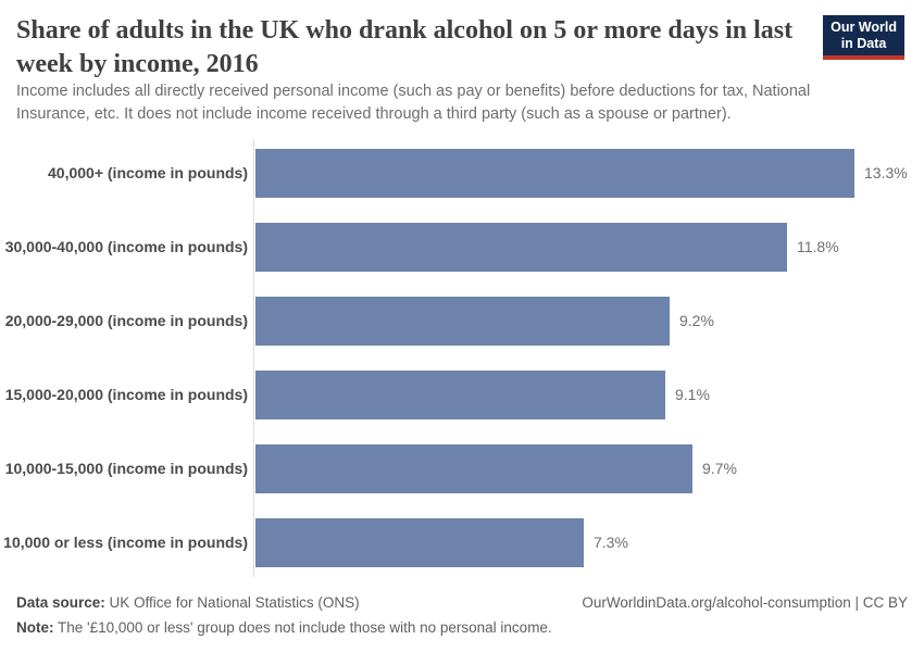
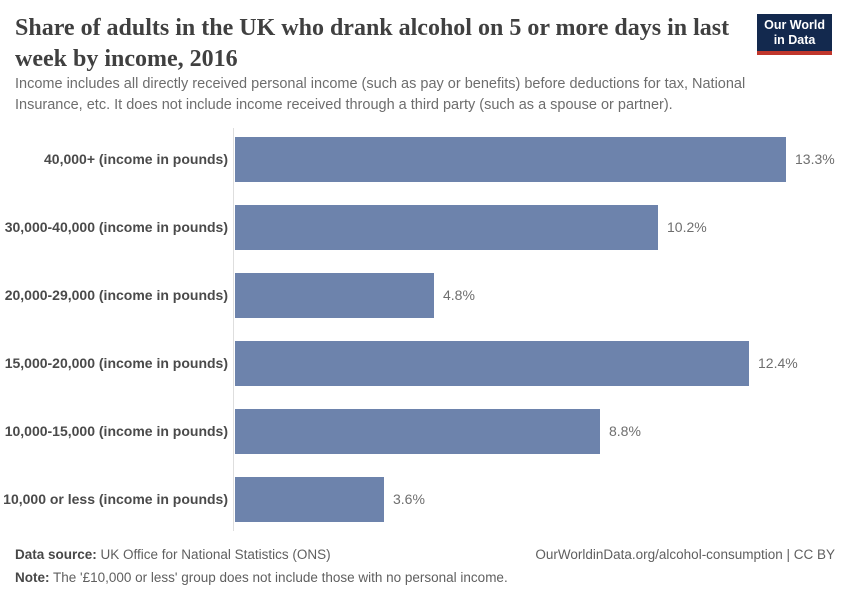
30,000-40,000 (income in pounds): 11.8% -> 10.2%
20,000-29,000 (income in pounds): 9.2% -> 4.8%
15,000-20,000 (income in pounds): 9.1% -> 12.4%
10,000-15,000 (income in pounds): 9.7% -> 8.8%
10,000 or less (income in pounds): 7.3% -> 3.6%
